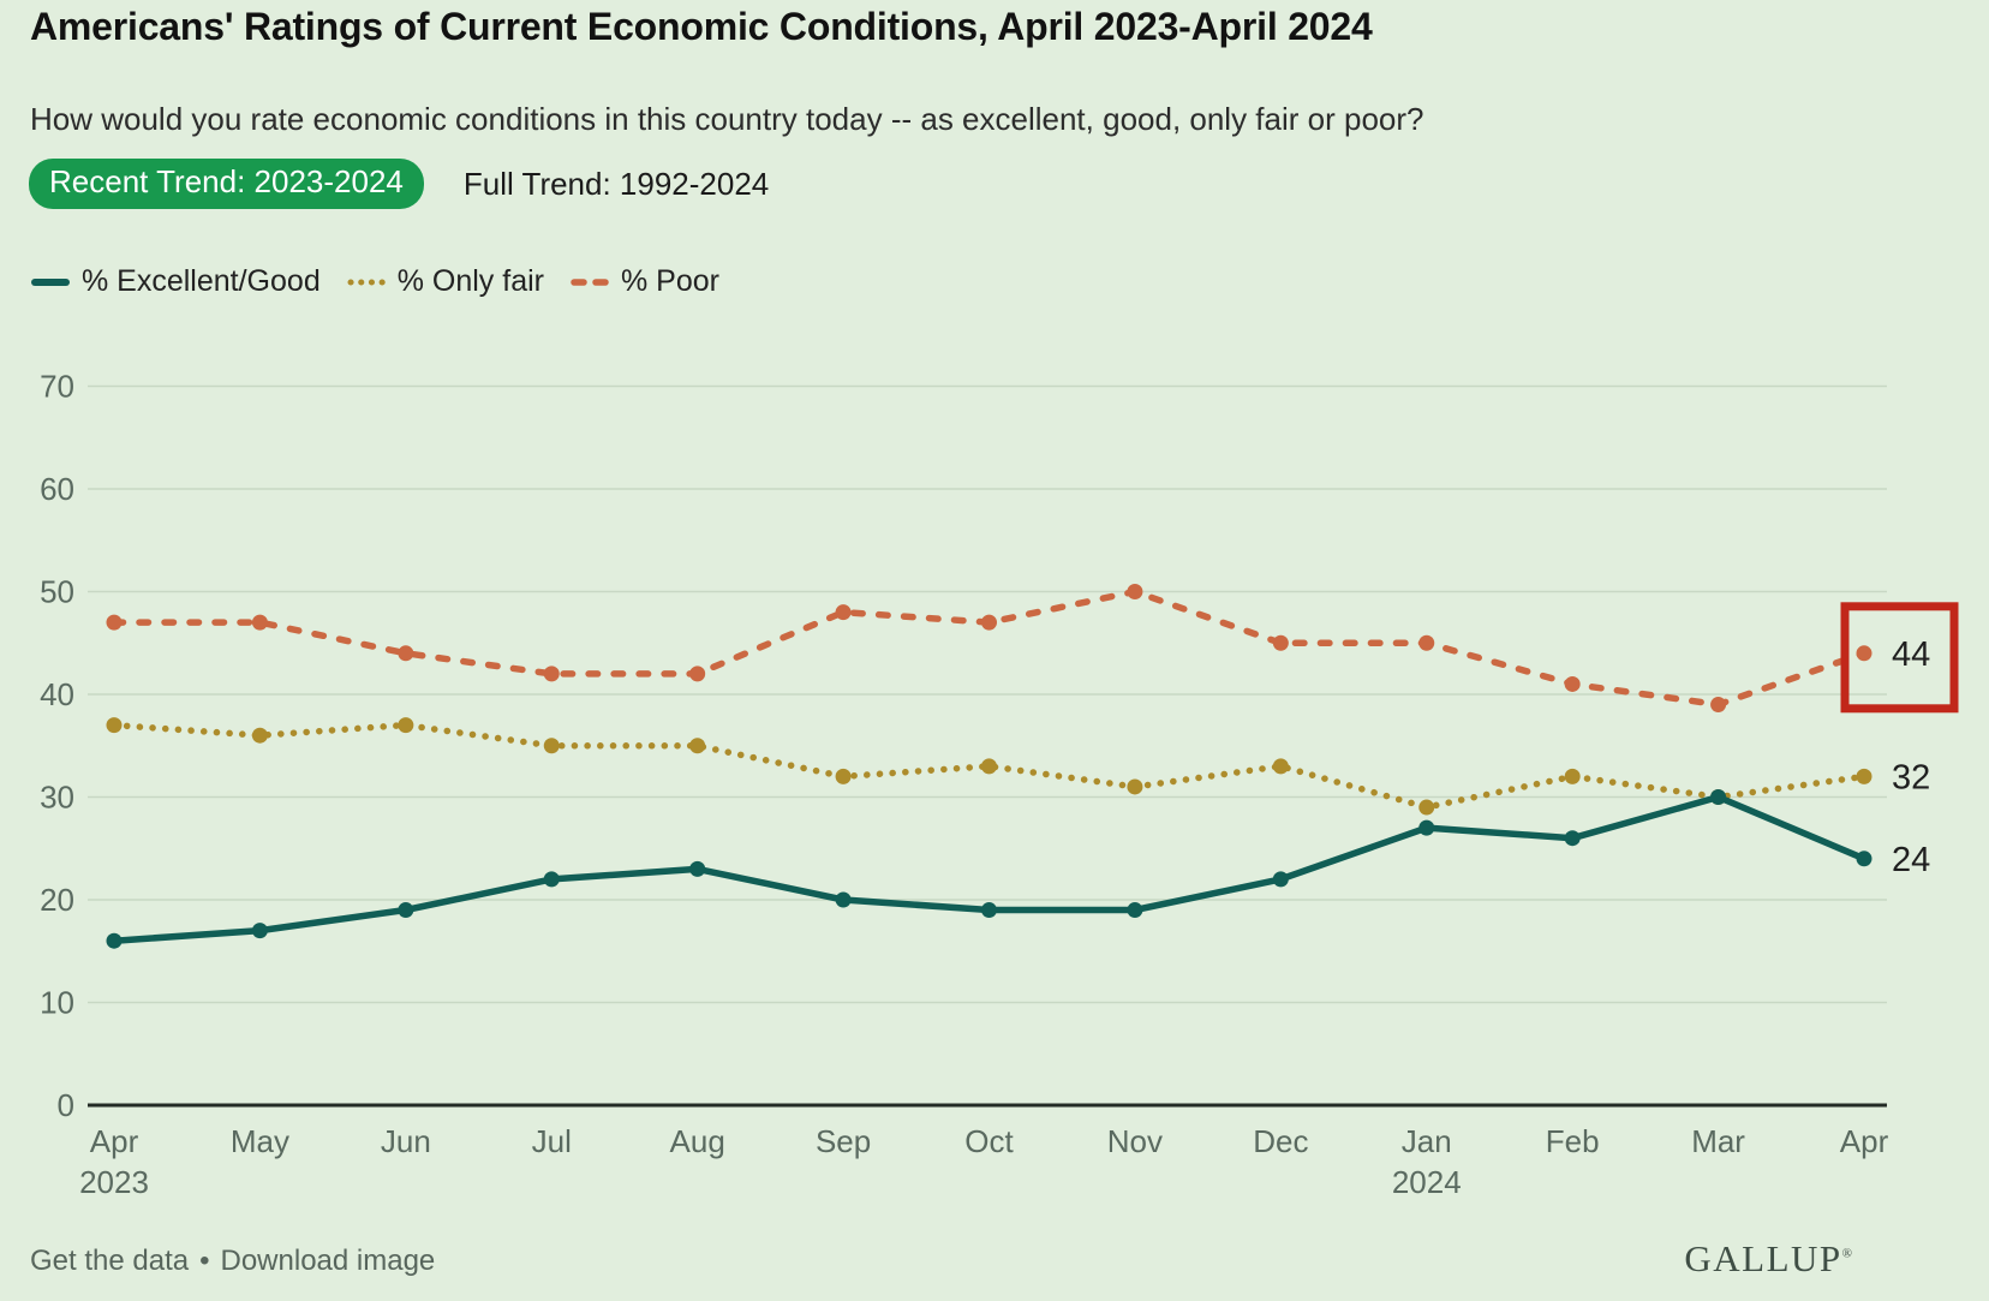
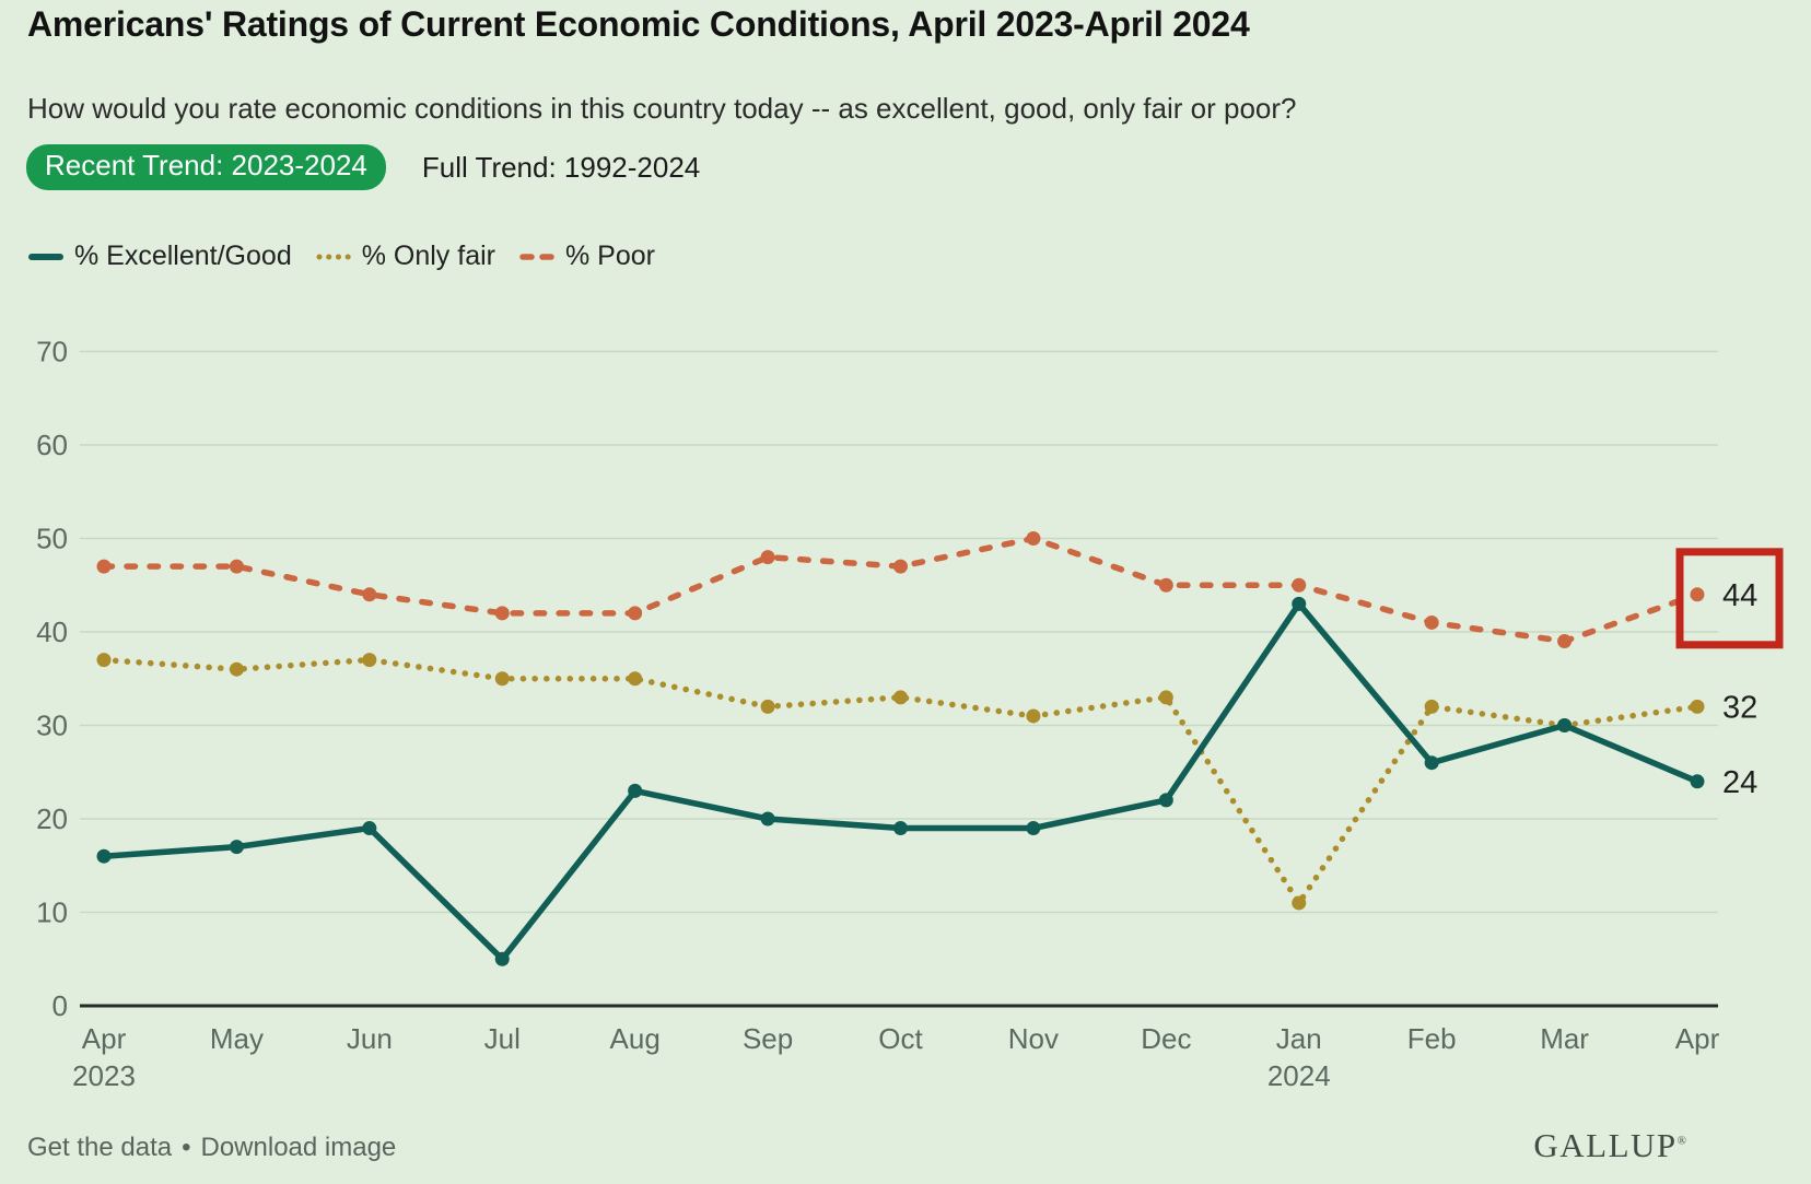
% Excellent/Good/Jul: 22 -> 5
% Excellent/Good/Jan 2024: 27 -> 43
% Only fair/Jan 2024: 29 -> 11
